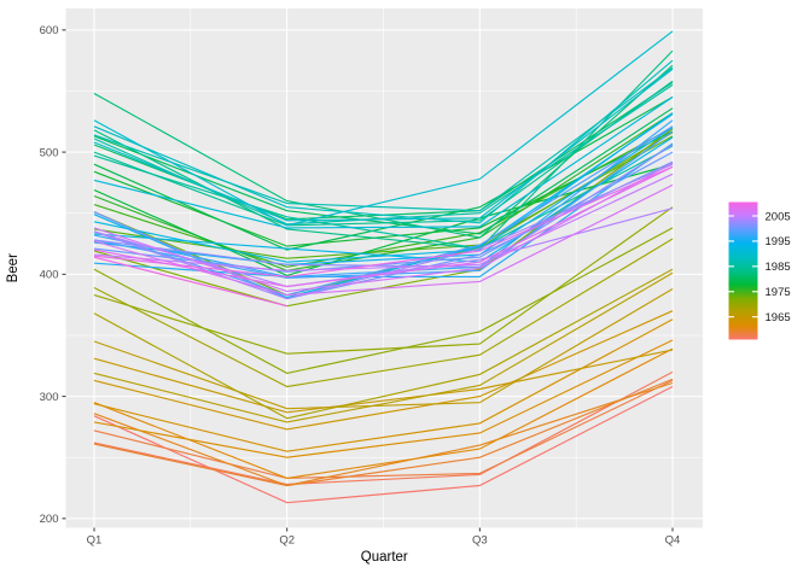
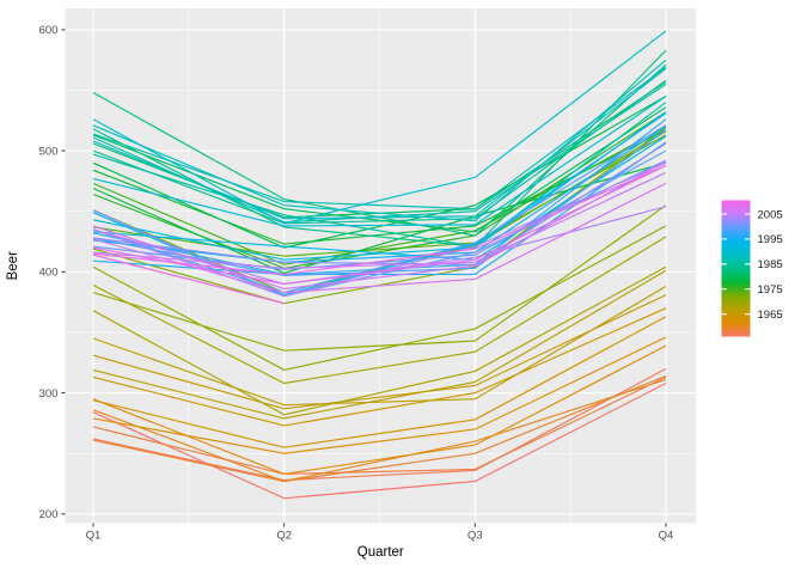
1975/Q1: 457 -> 473
1965/Q4: 338 -> 381
1985/Q4: 505 -> 540
